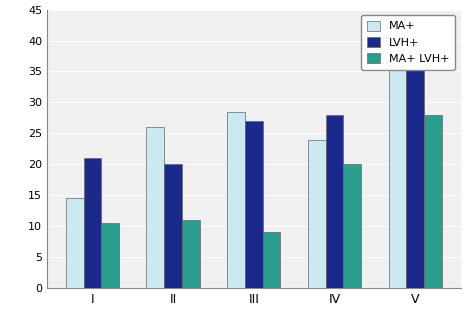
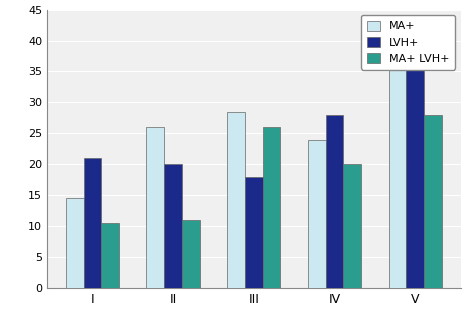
LVH+/III: 27 -> 18
MA+ LVH+/III: 9.0 -> 26.0
